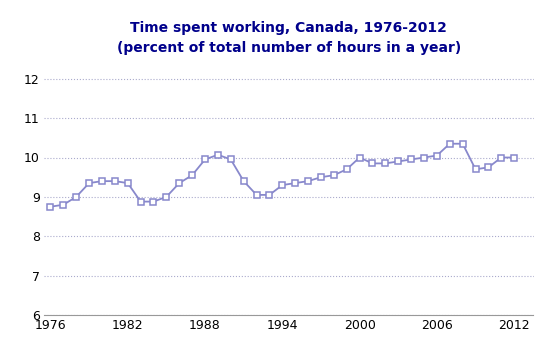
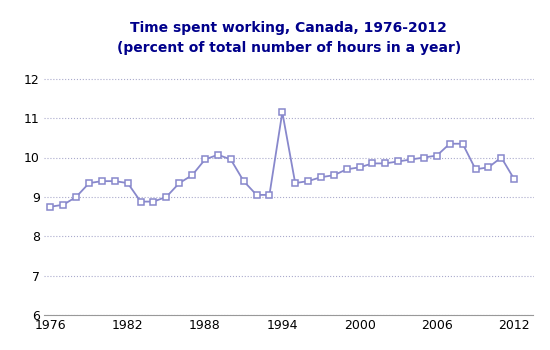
1994: 9.30 -> 11.15
2000: 10.00 -> 9.75
2012: 10.00 -> 9.45
